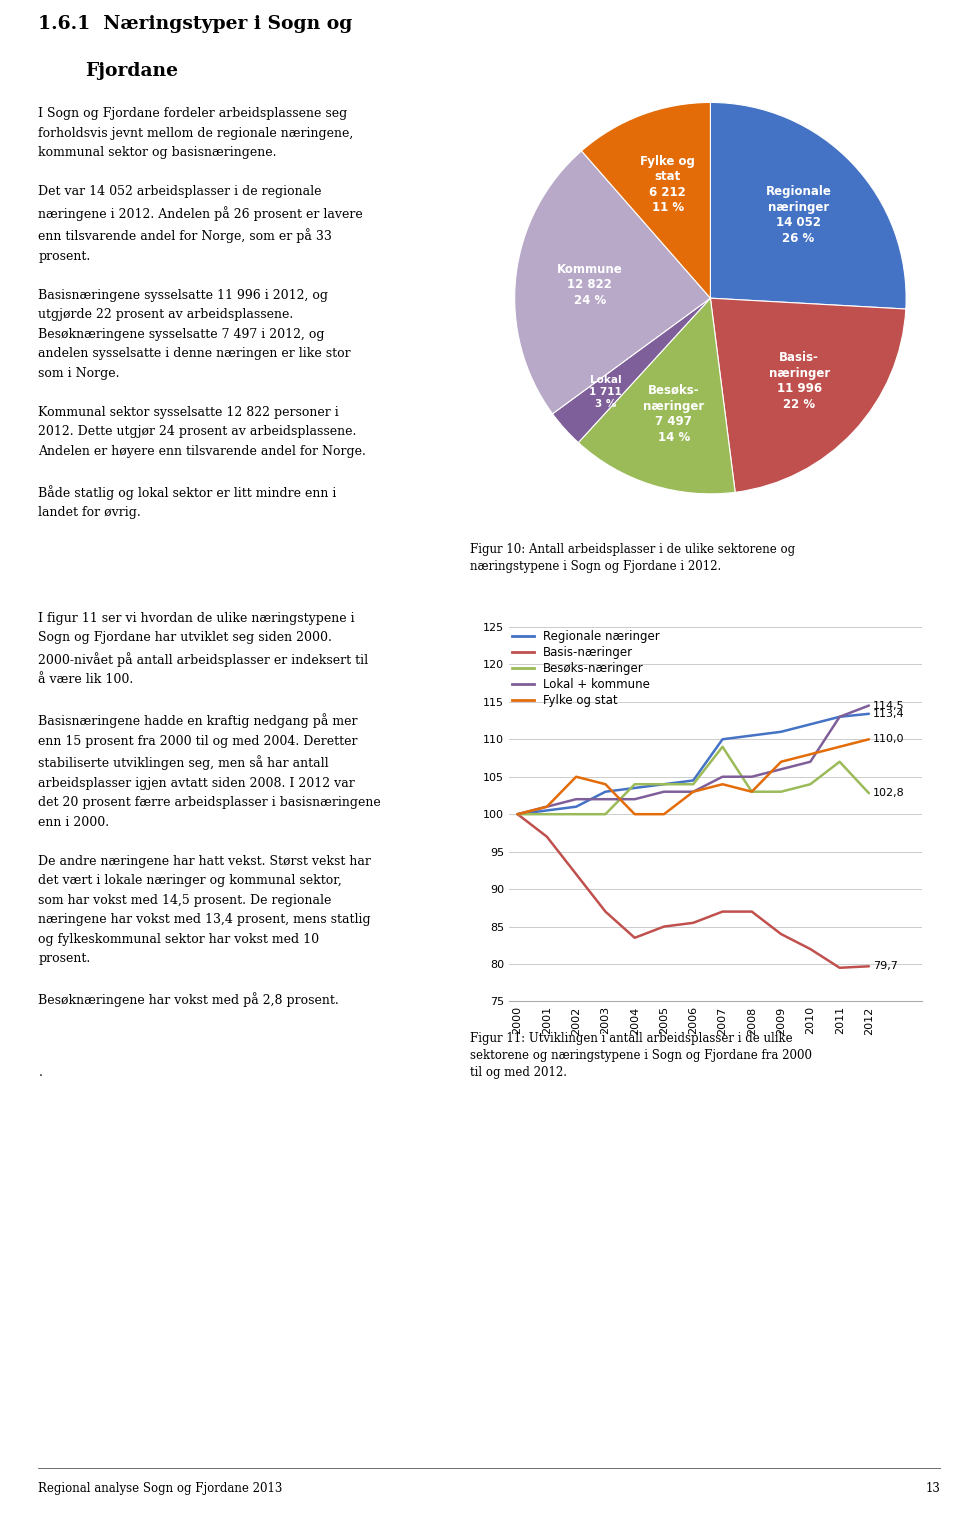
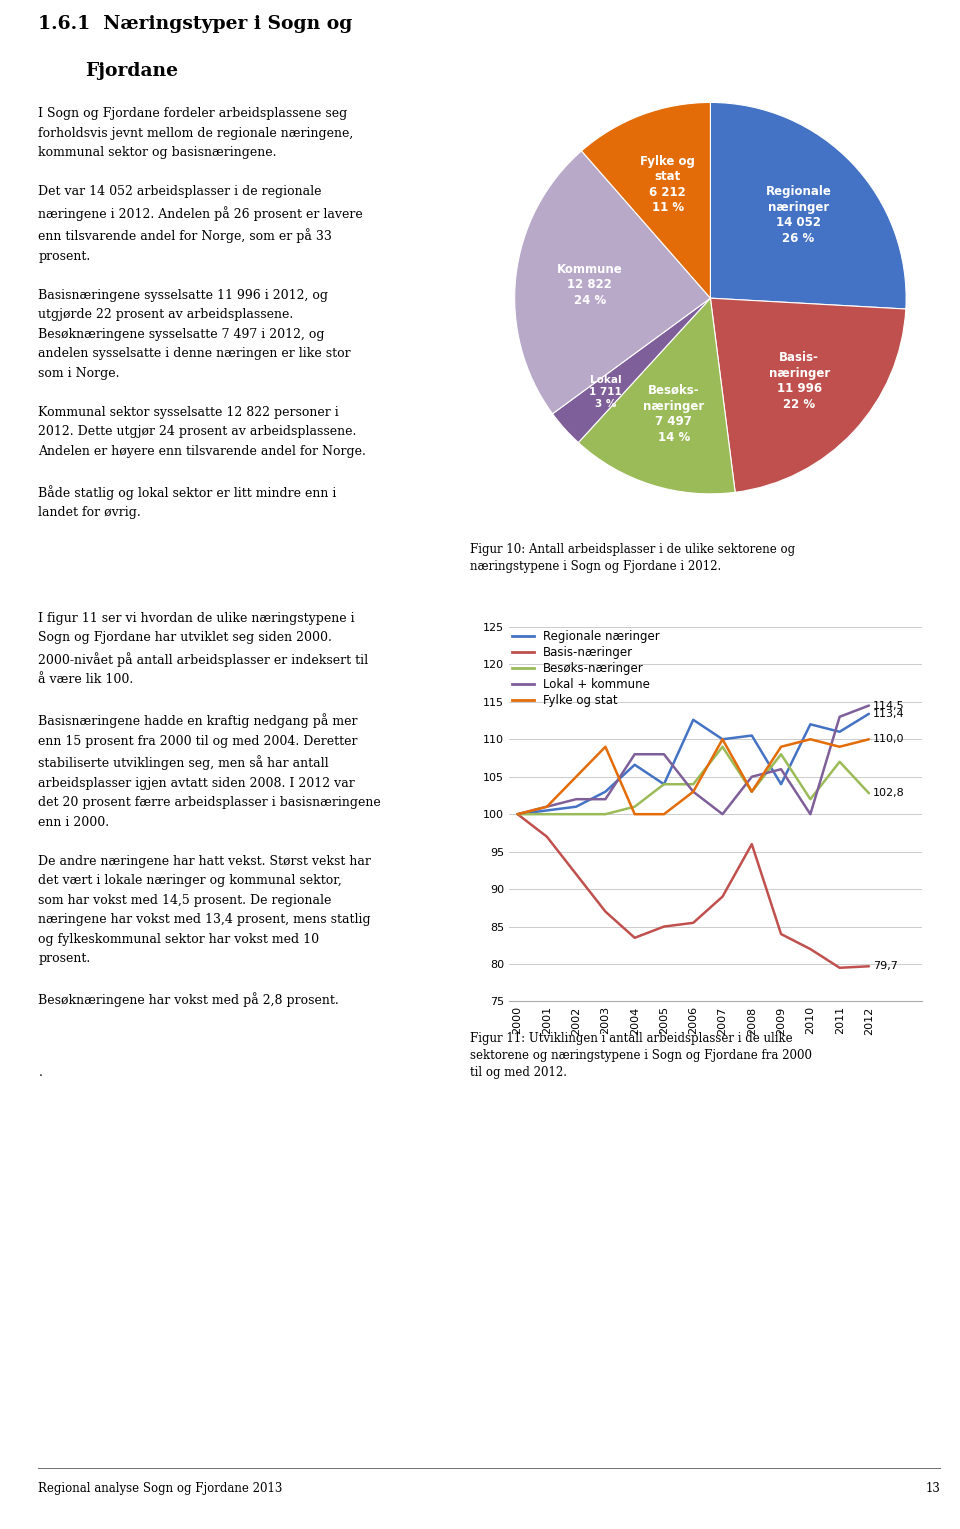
Fylke og stat/2003: 104 -> 109
Regionale næringer/2004: 103.5 -> 106.6
Besøks-næringer/2004: 104.0 -> 101.0
Lokal + kommune/2004: 102.0 -> 108.0
Lokal + kommune/2005: 103.0 -> 108.0
Regionale næringer/2006: 104.5 -> 112.6
Basis-næringer/2007: 87.0 -> 89.0
Lokal + kommune/2007: 105.0 -> 100.0
Fylke og stat/2007: 104 -> 110
Basis-næringer/2008: 87.0 -> 96.0
Regionale næringer/2009: 111.0 -> 104.0
Besøks-næringer/2009: 103.0 -> 108.0
Fylke og stat/2009: 107 -> 109
Besøks-næringer/2010: 104.0 -> 102.0
Lokal + kommune/2010: 107.0 -> 100.0
Fylke og stat/2010: 108 -> 110
Regionale næringer/2011: 113.0 -> 111.0
